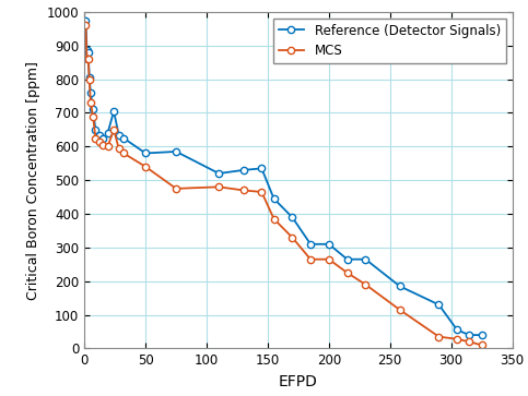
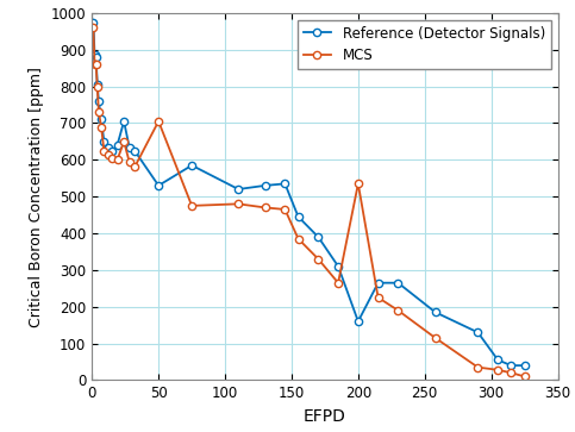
Reference (Detector Signals)/50: 580 -> 530
MCS/50: 540 -> 705
Reference (Detector Signals)/200: 310 -> 160
MCS/200: 265 -> 535
